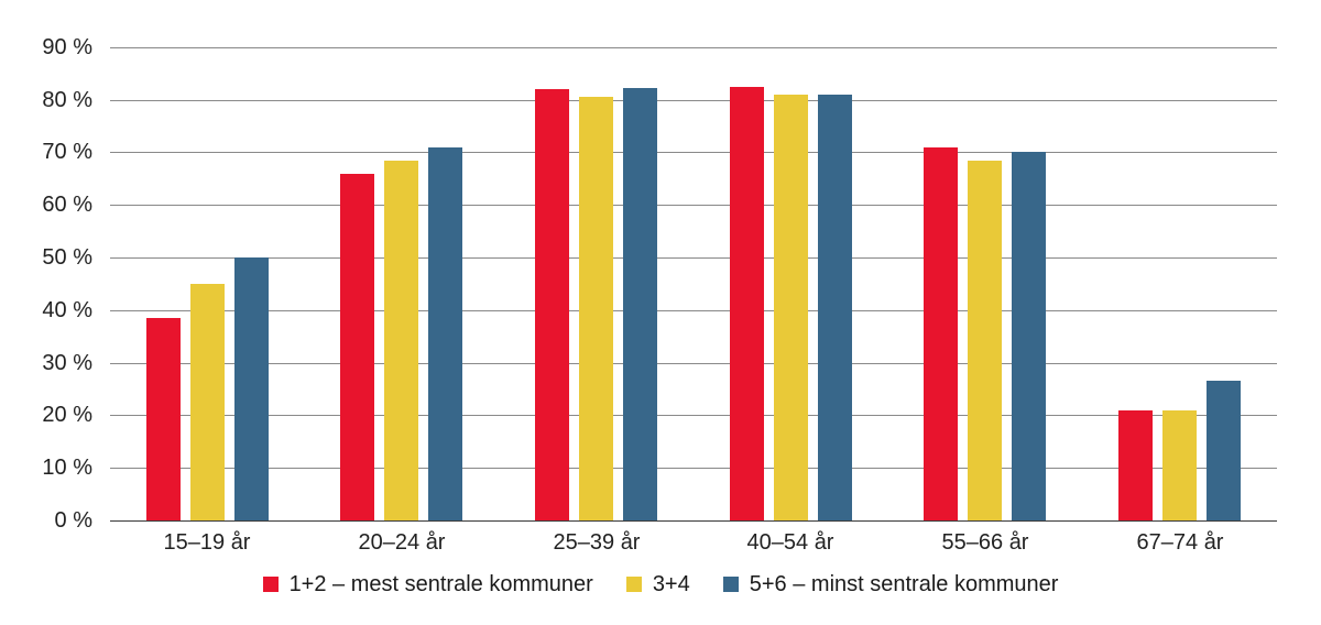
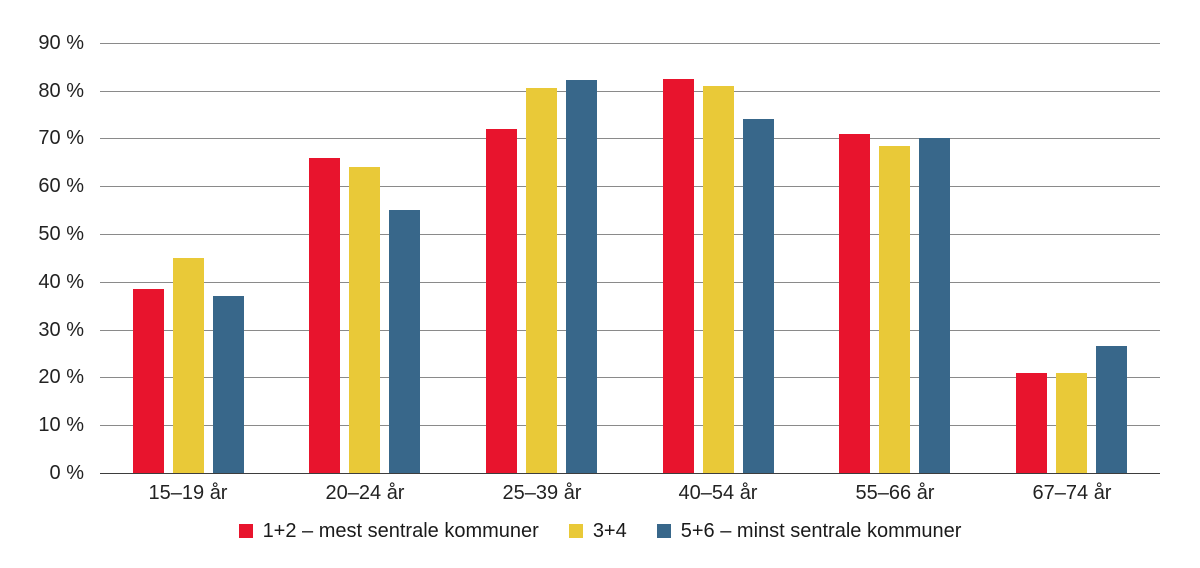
5+6 – minst sentrale kommuner/15–19 år: 50% -> 37%
3+4/20–24 år: 68% -> 64%
5+6 – minst sentrale kommuner/20–24 år: 71% -> 55%
1+2 – mest sentrale kommuner/25–39 år: 82% -> 72%
5+6 – minst sentrale kommuner/40–54 år: 81% -> 74%
